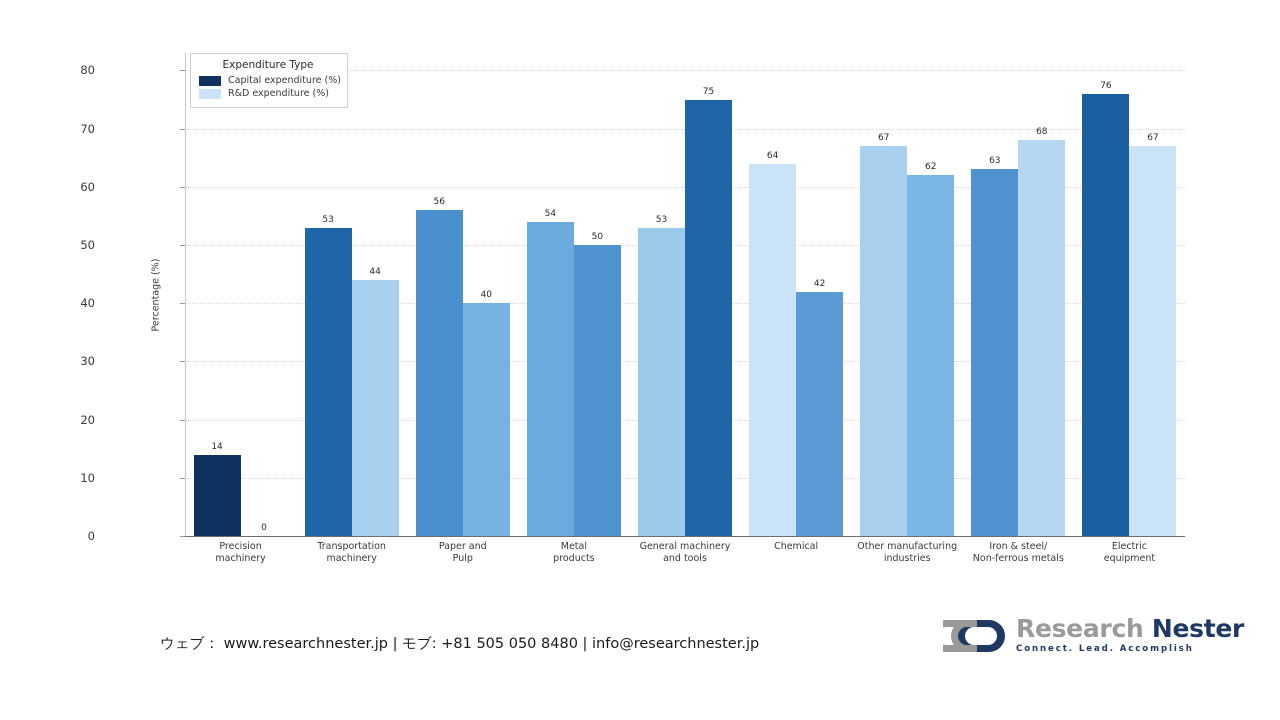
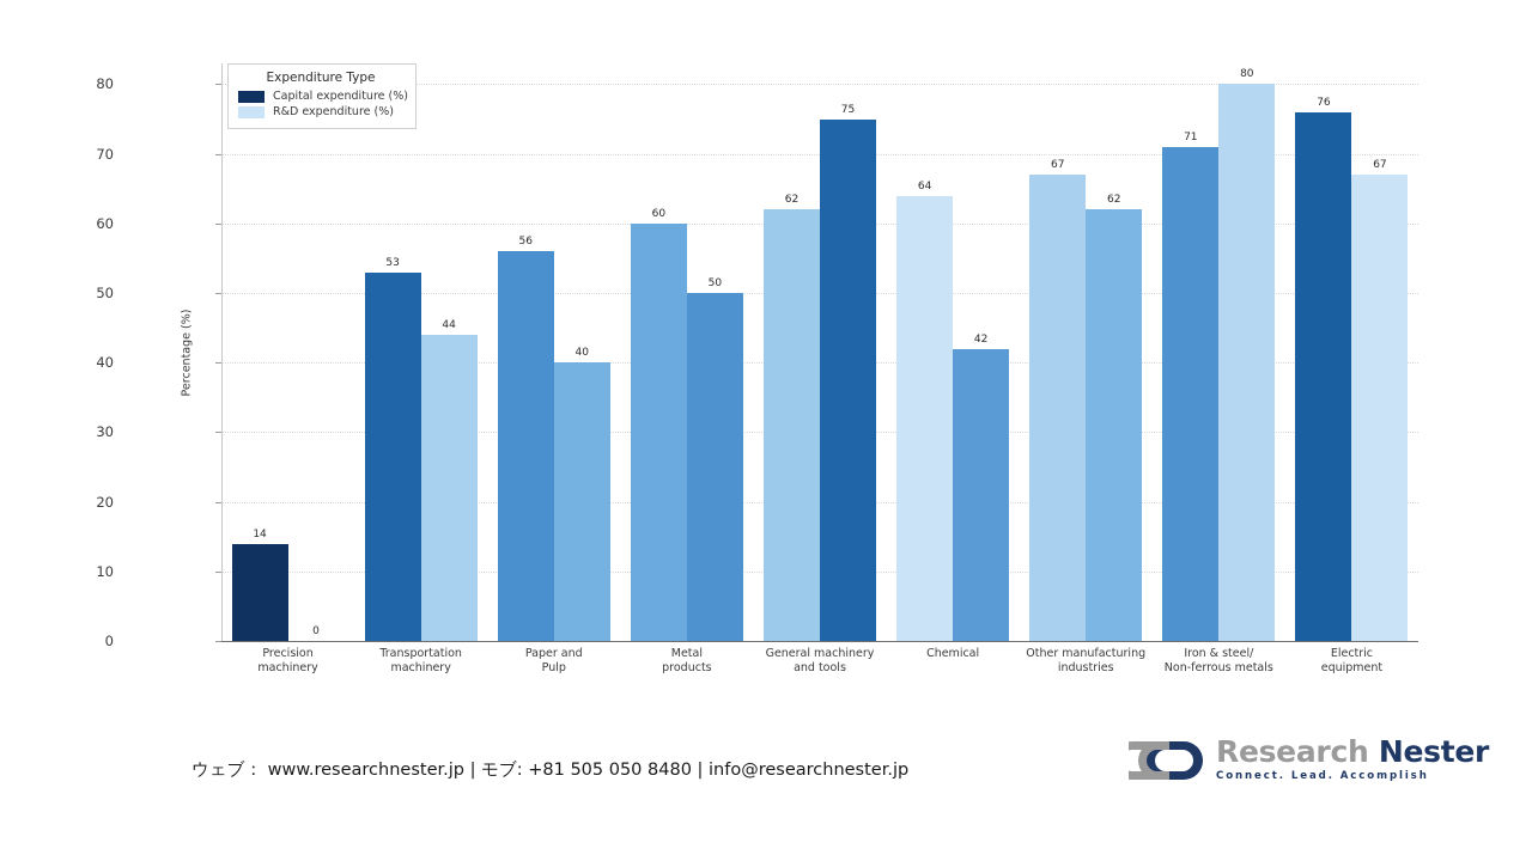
Capital expenditure (%)/Metal products: 54 -> 60
Capital expenditure (%)/General machinery and tools: 53 -> 62
Capital expenditure (%)/Iron & steel/ Non-ferrous metals: 63 -> 71
R&D expenditure (%)/Iron & steel/ Non-ferrous metals: 68 -> 80
